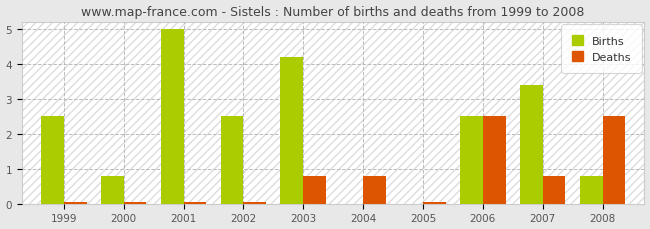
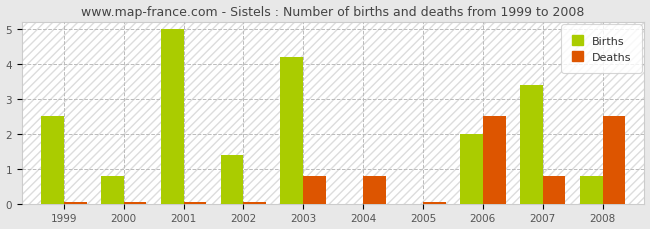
Births/2002: 2.5 -> 1.4
Births/2006: 2.5 -> 2.0
